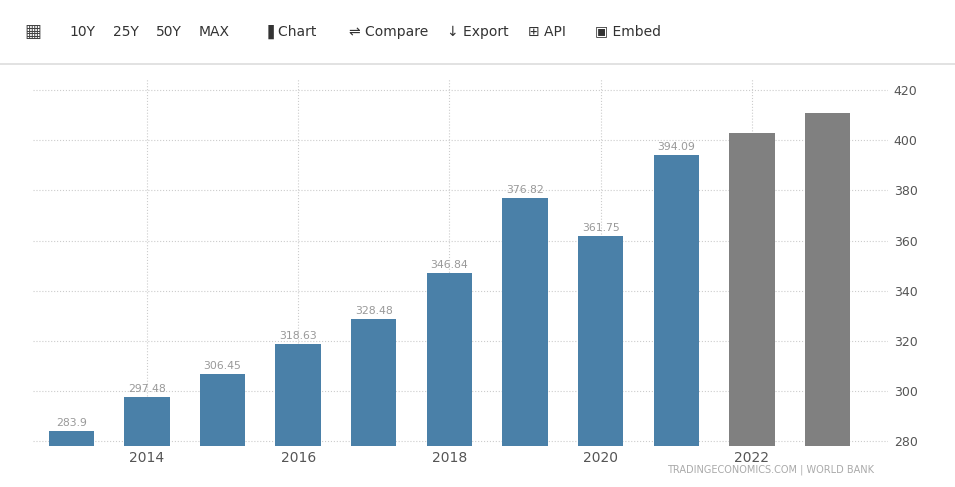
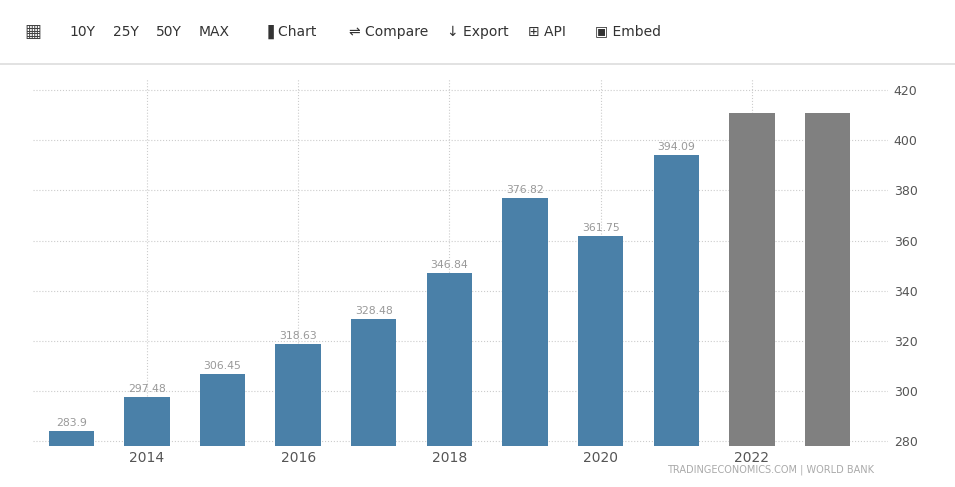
2022: 403.0 -> 411.0
